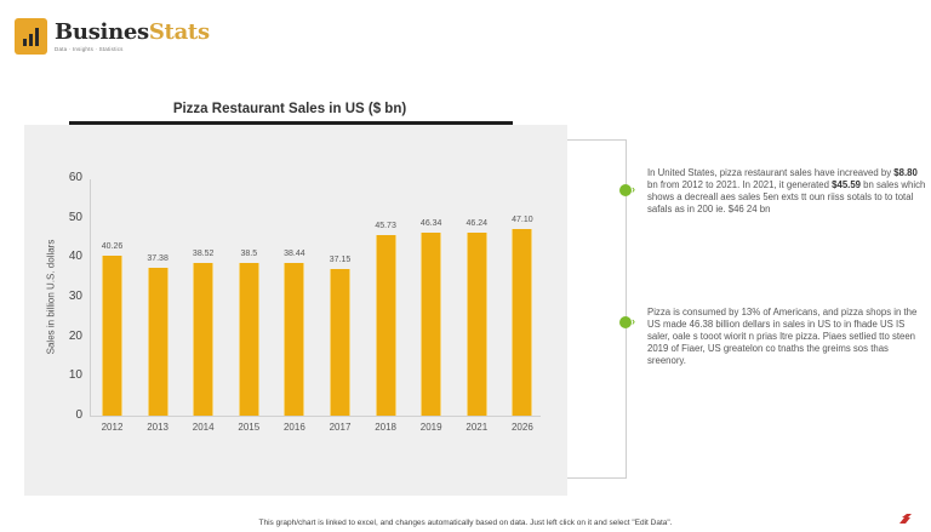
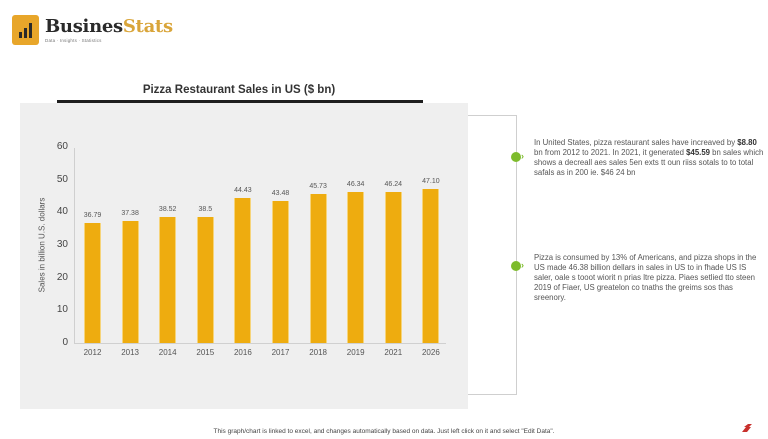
2012: 40.26 -> 36.79
2016: 38.44 -> 44.43
2017: 37.15 -> 43.48
